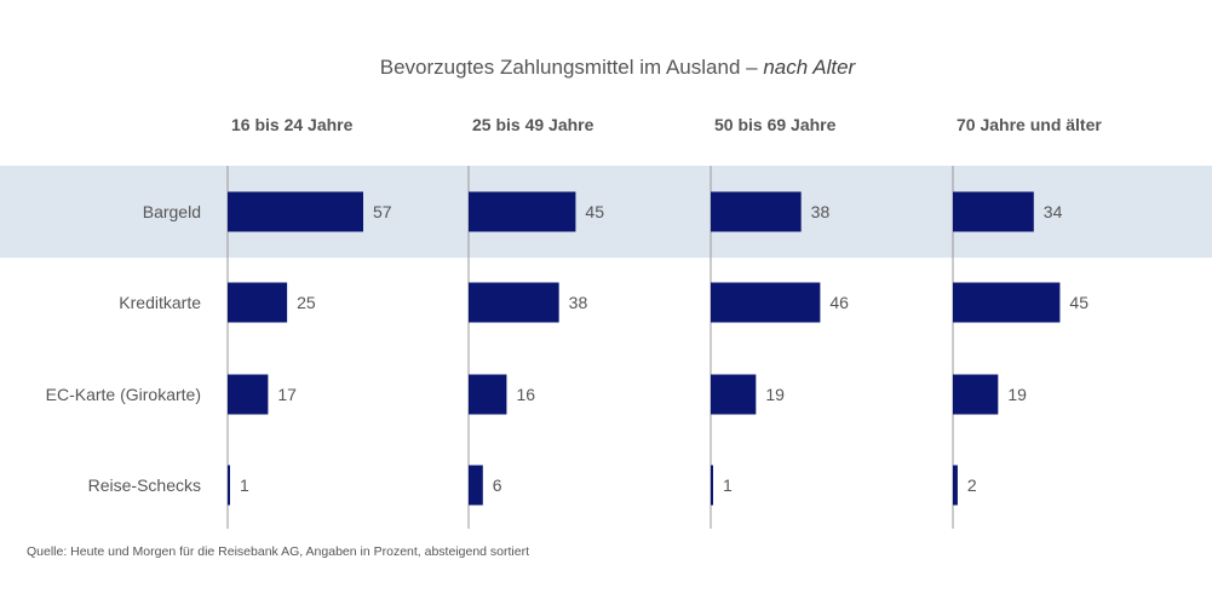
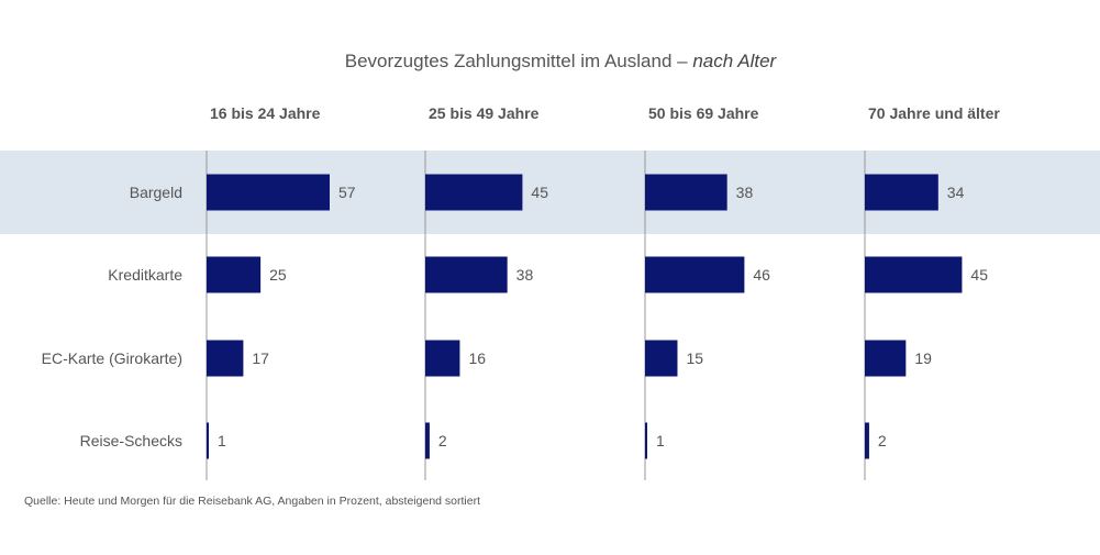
50 bis 69 Jahre/EC-Karte (Girokarte): 19 -> 15
25 bis 49 Jahre/Reise-Schecks: 6 -> 2
